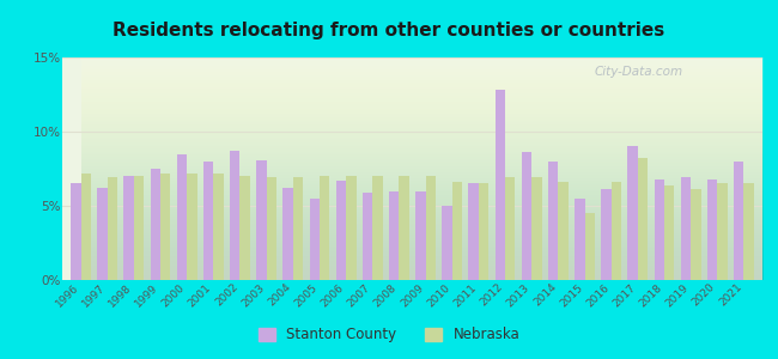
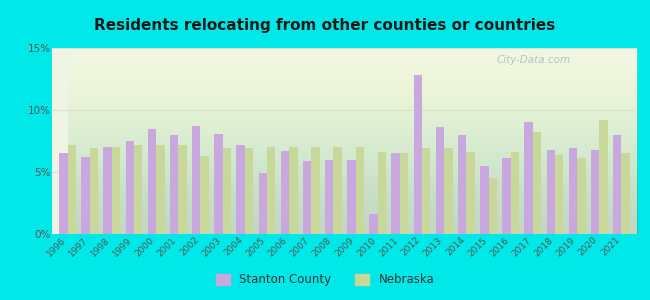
Nebraska/2002: 7.0% -> 6.3%
Stanton County/2004: 6.2% -> 7.2%
Stanton County/2005: 5.5% -> 4.9%
Stanton County/2010: 5.0% -> 1.6%
Nebraska/2020: 6.5% -> 9.2%
